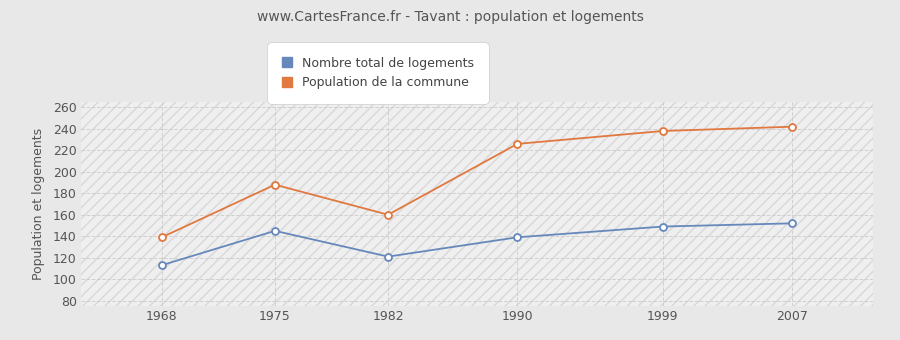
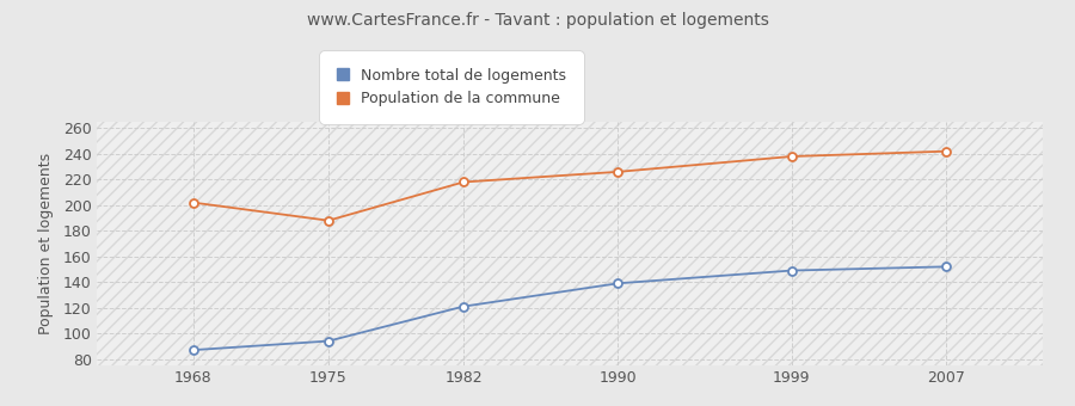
Nombre total de logements/1968: 113 -> 87
Population de la commune/1968: 139 -> 202
Nombre total de logements/1975: 145 -> 94
Population de la commune/1982: 160 -> 218
